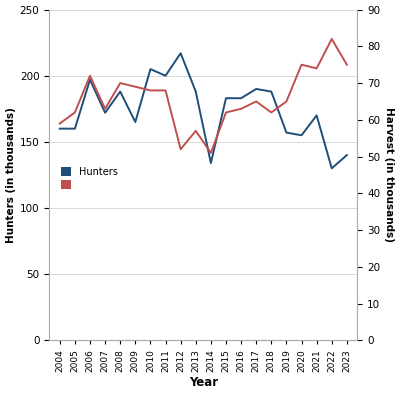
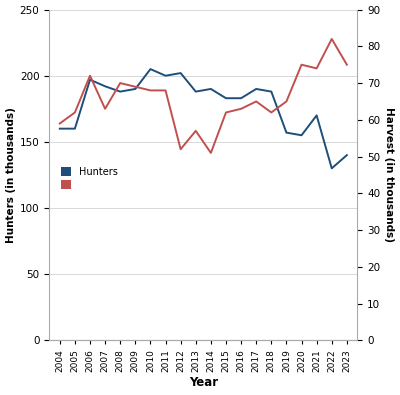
Hunters/2007: 172 -> 192
Hunters/2009: 165 -> 190
Hunters/2012: 217 -> 202
Hunters/2014: 134 -> 190
